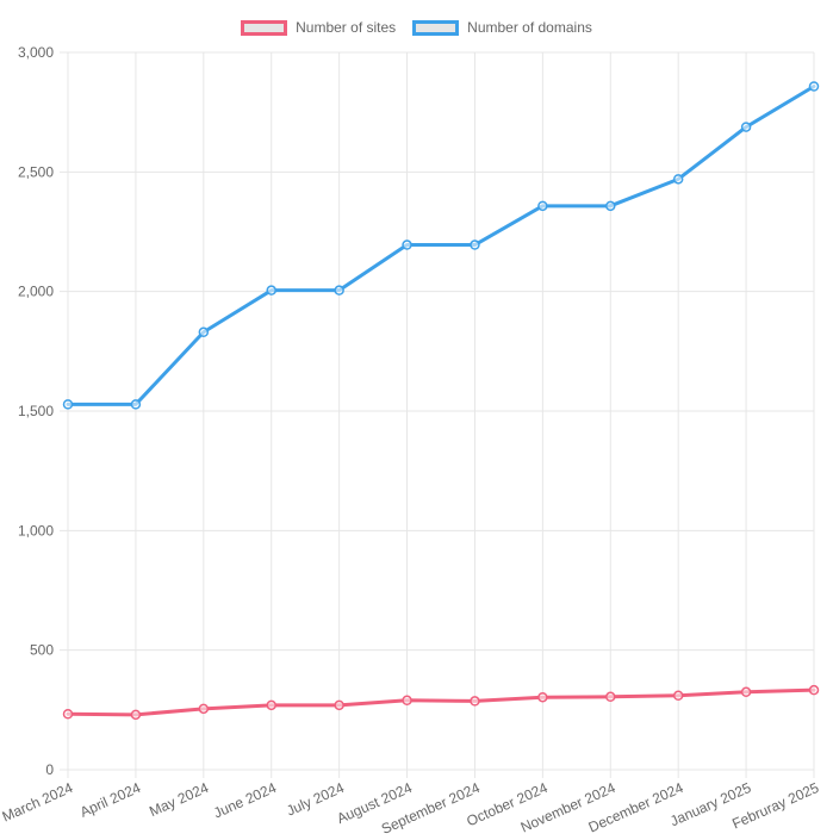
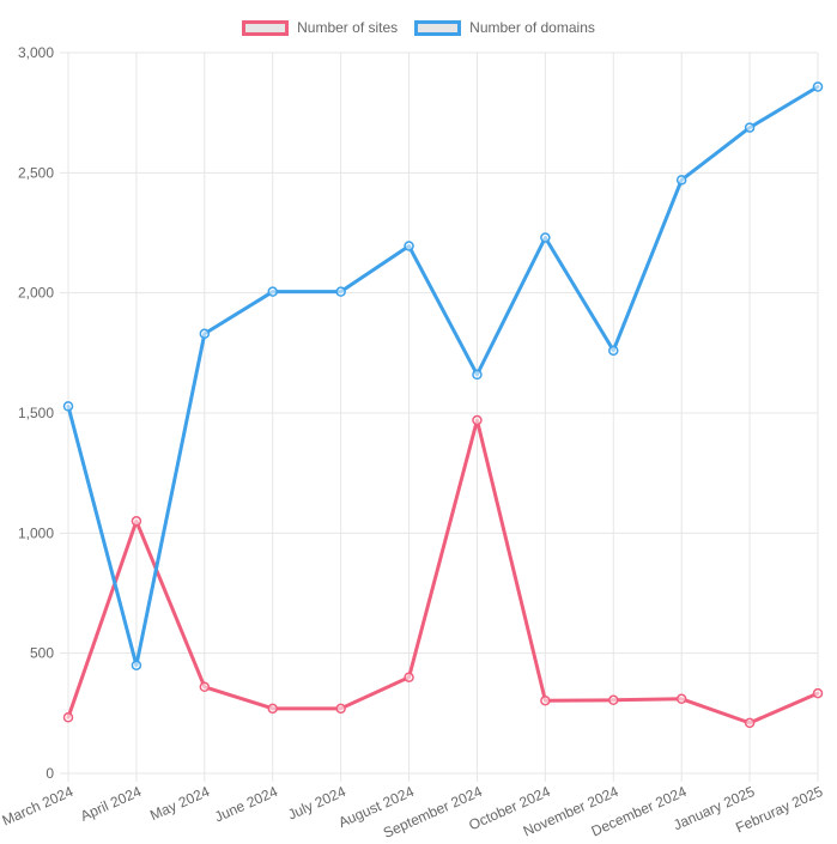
Number of sites/April 2024: 230 -> 1050
Number of domains/April 2024: 1530 -> 450
Number of sites/May 2024: 260 -> 360
Number of sites/August 2024: 290 -> 400
Number of sites/September 2024: 290 -> 1470
Number of domains/September 2024: 2200 -> 1660
Number of domains/October 2024: 2360 -> 2230
Number of domains/November 2024: 2360 -> 1760
Number of sites/January 2025: 320 -> 210
